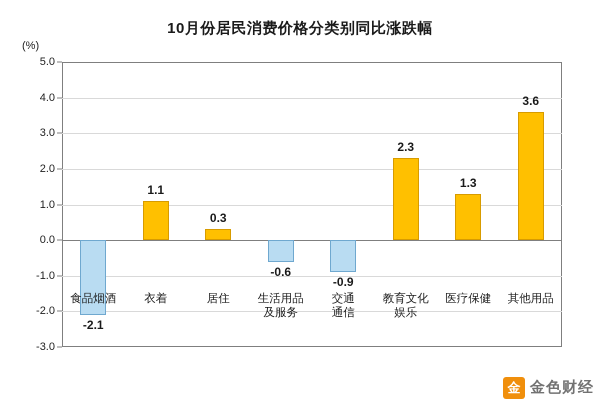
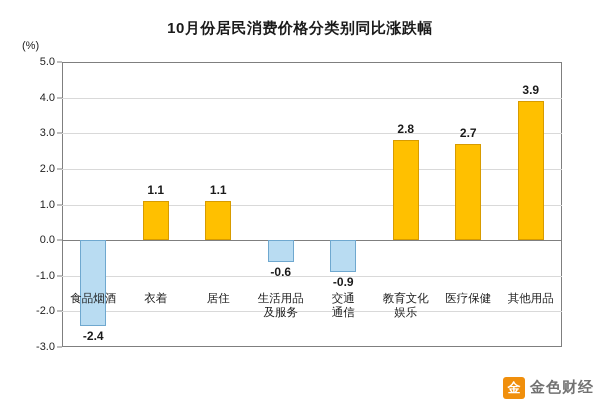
食品烟酒: -2.1 -> -2.4
居住: 0.3 -> 1.1
教育文化 娱乐: 2.3 -> 2.8
医疗保健: 1.3 -> 2.7
其他用品: 3.6 -> 3.9
